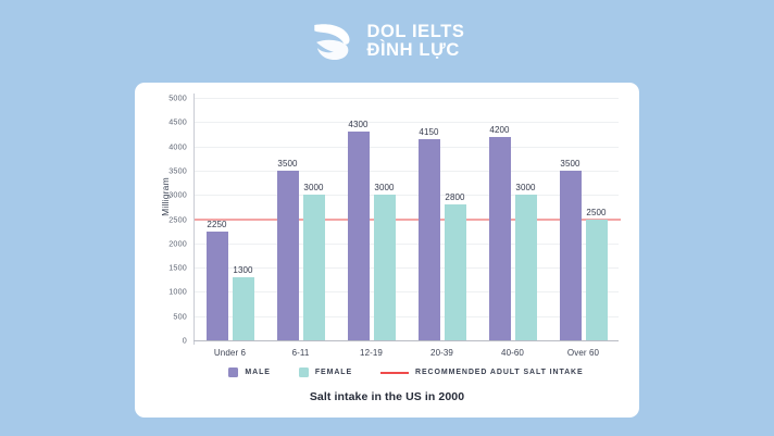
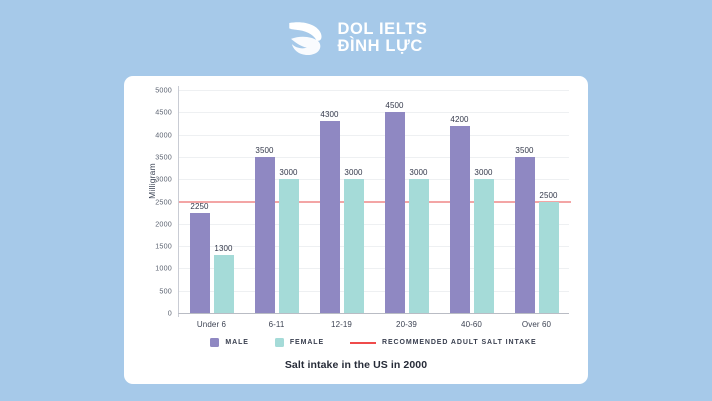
MALE/20-39: 4150 -> 4500
FEMALE/20-39: 2800 -> 3000
